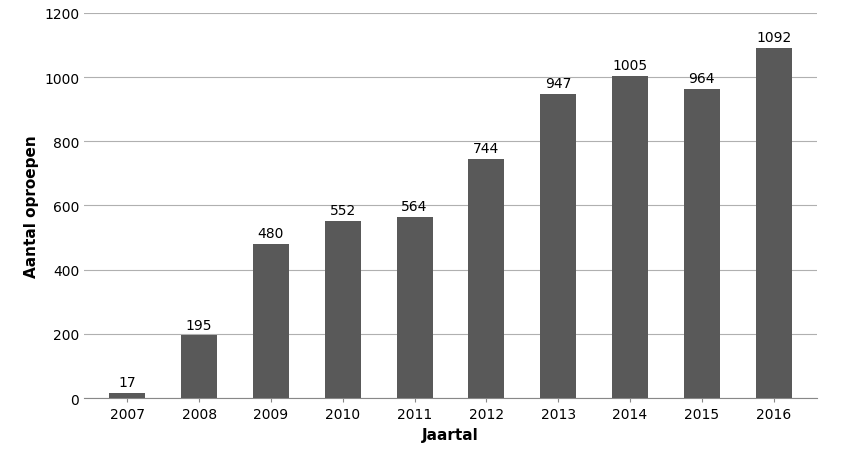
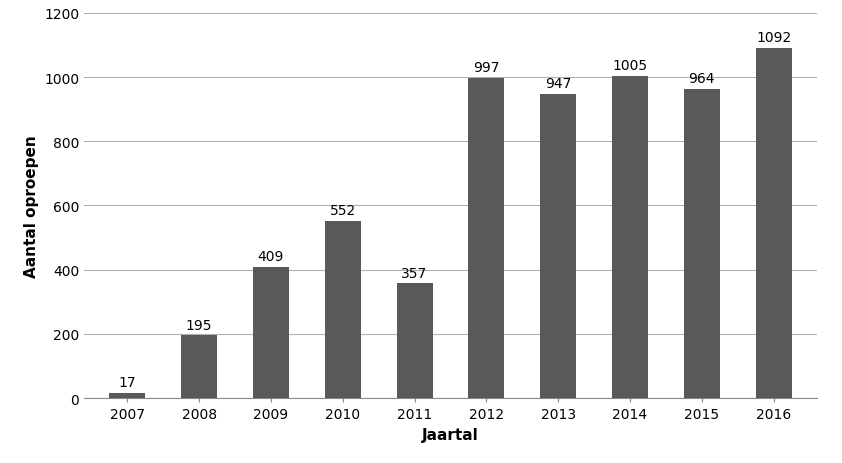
2009: 480 -> 409
2011: 564 -> 357
2012: 744 -> 997
